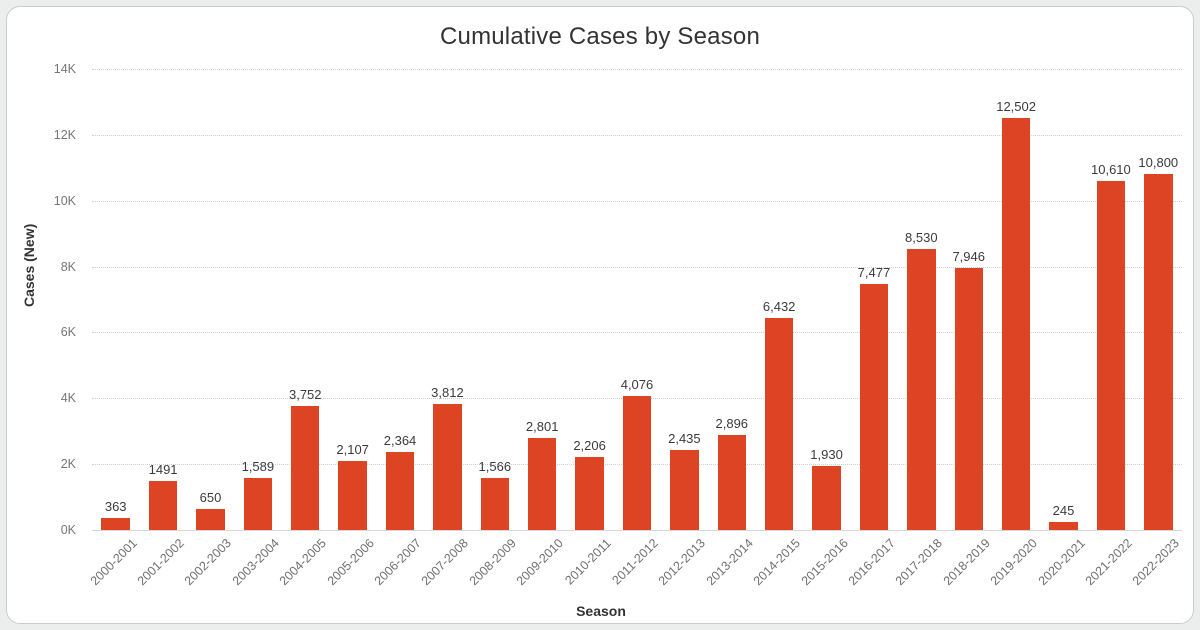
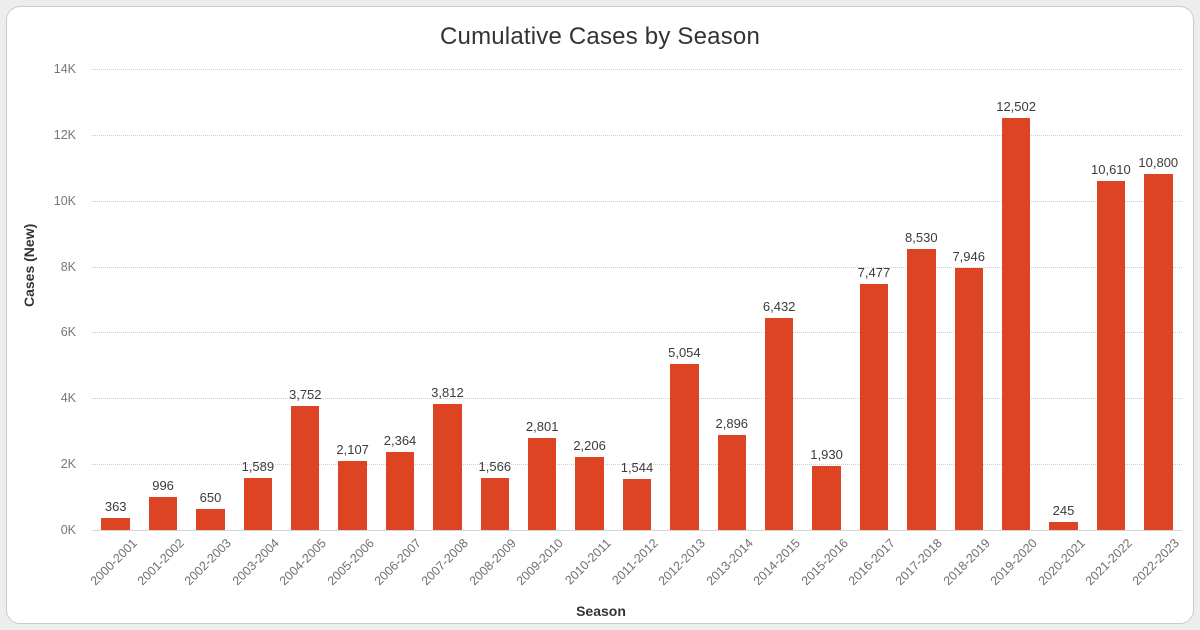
2001-2002: 1491 -> 996
2011-2012: 4,076 -> 1,544
2012-2013: 2,435 -> 5,054
